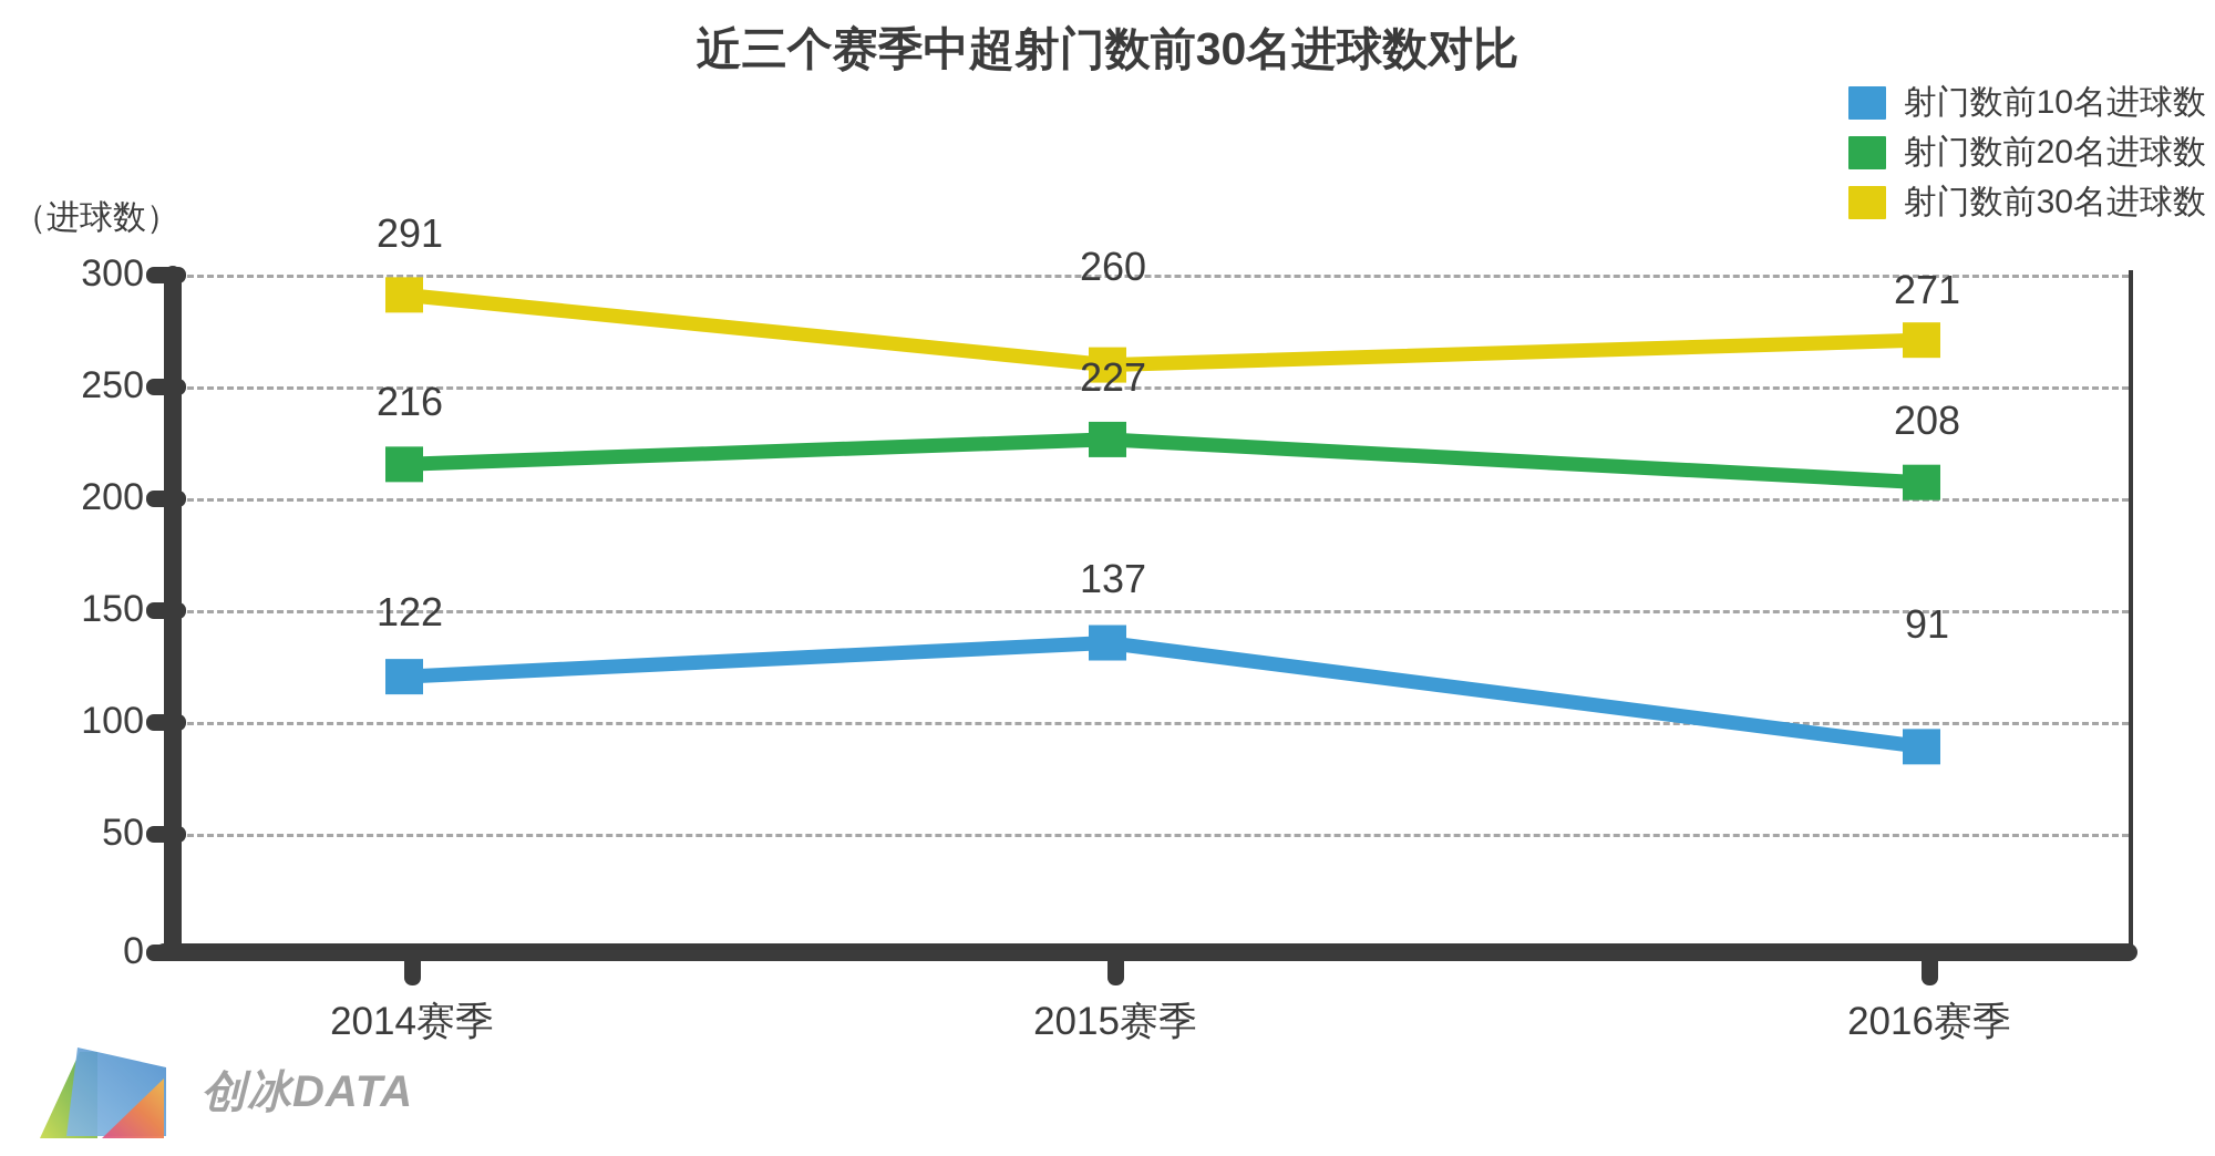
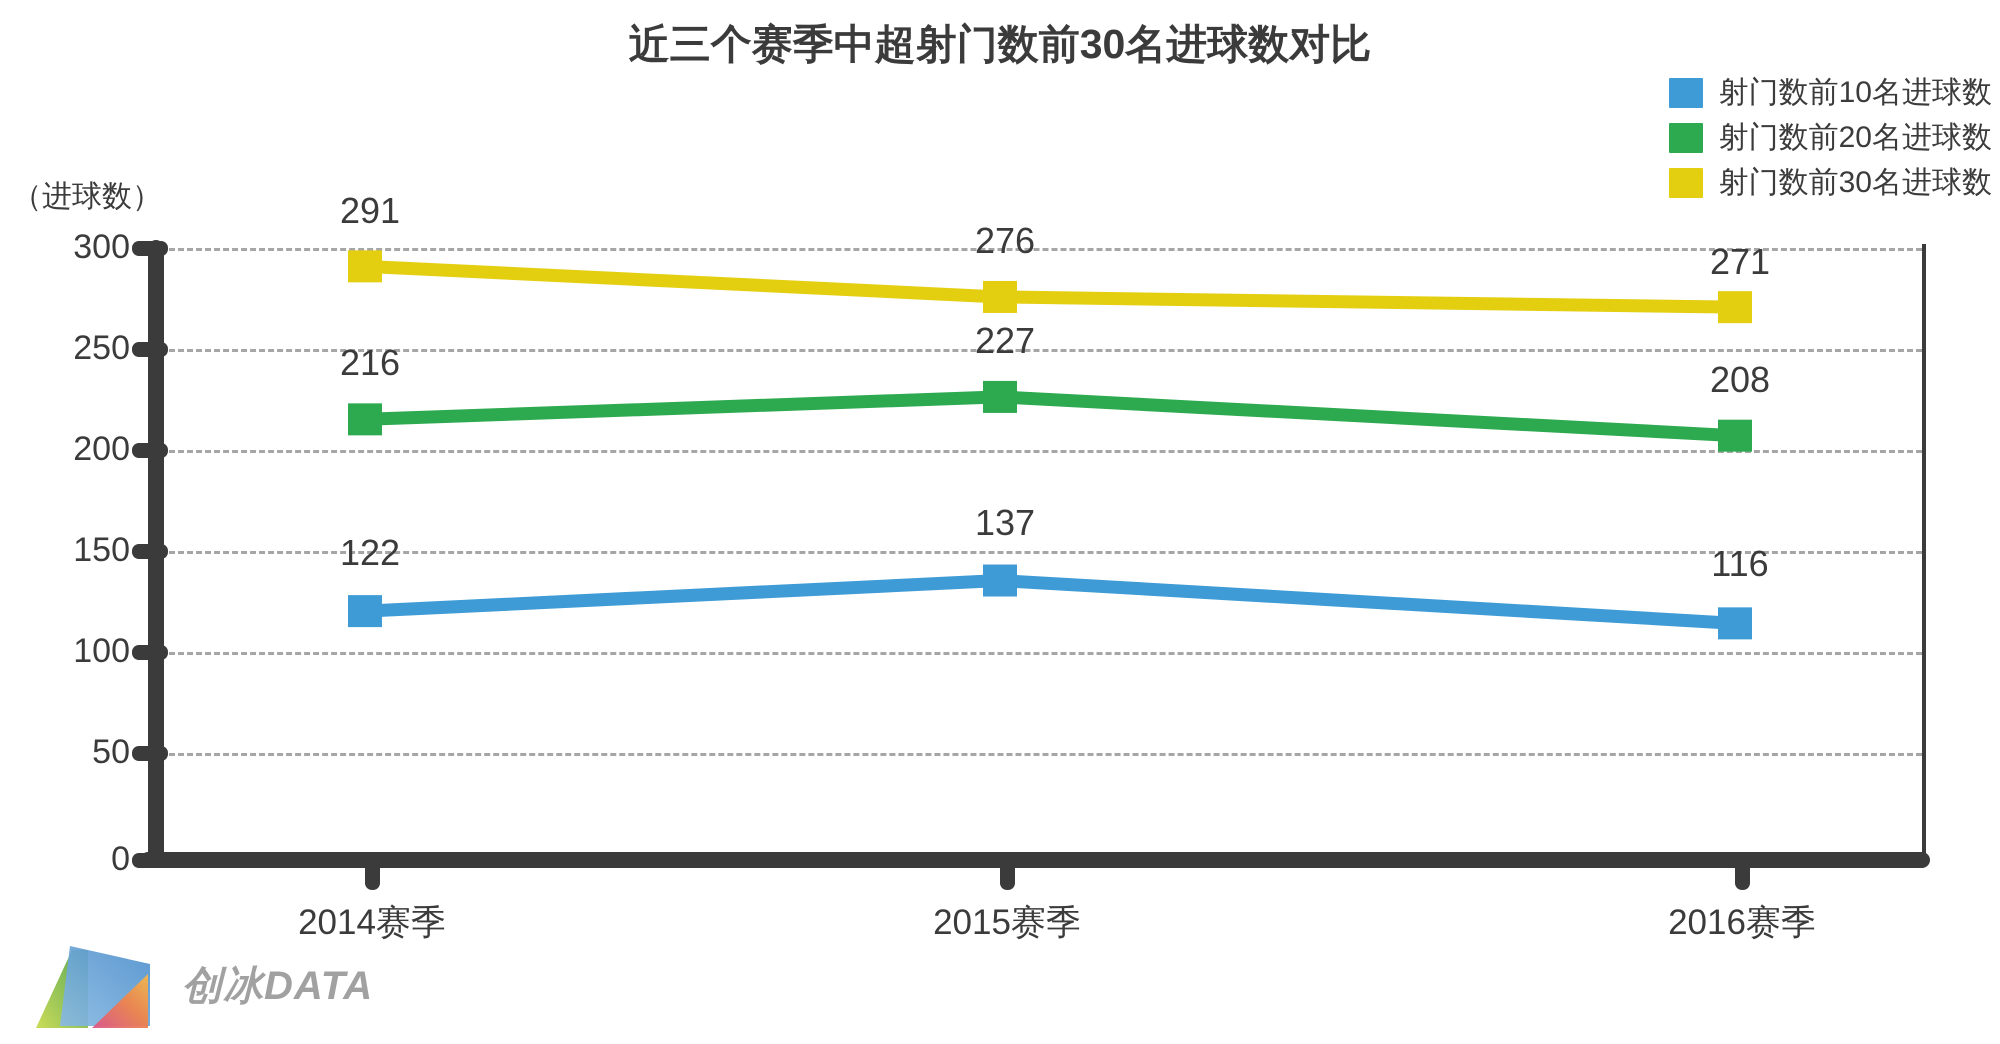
射门数前30名进球数/2015赛季: 260 -> 276
射门数前10名进球数/2016赛季: 91 -> 116
